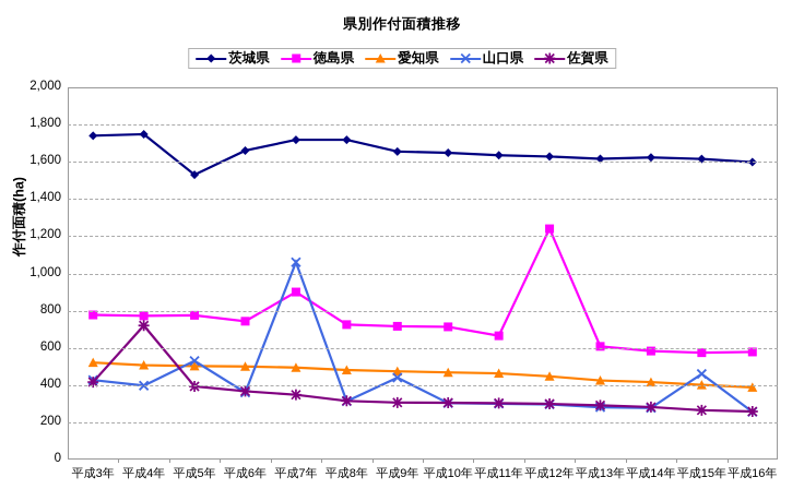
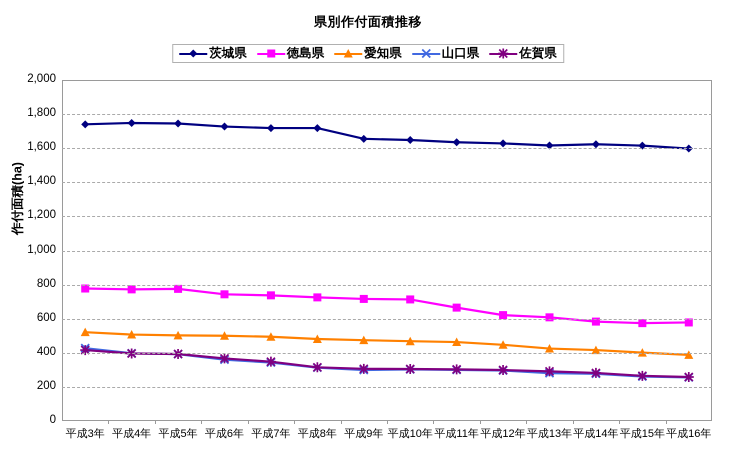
佐賀県/平成4年: 720 -> 400
茨城県/平成5年: 1530 -> 1740
山口県/平成5年: 530 -> 390
茨城県/平成6年: 1660 -> 1730
徳島県/平成7年: 900 -> 740
山口県/平成7年: 1060 -> 340
山口県/平成9年: 440 -> 300
徳島県/平成12年: 1240 -> 620
山口県/平成15年: 460 -> 260
